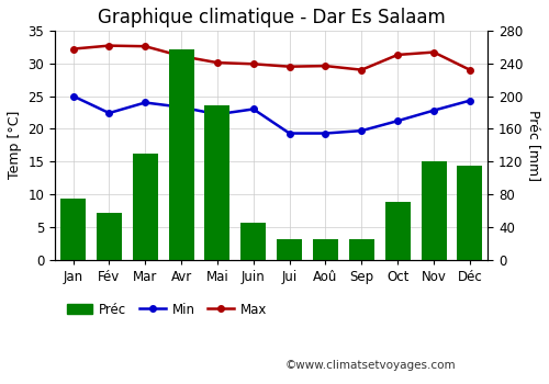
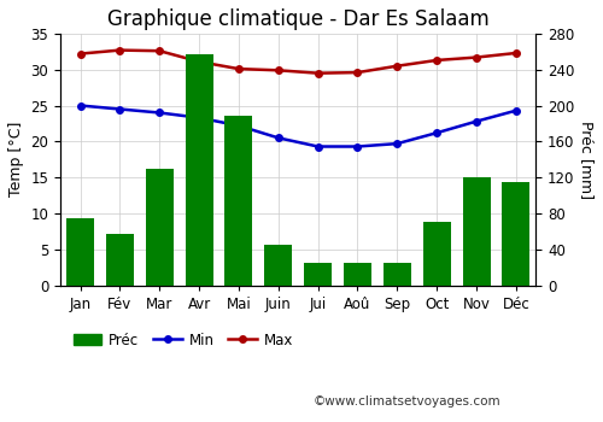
Min/Fév: 22.4 -> 24.5
Min/Juin: 23.0 -> 20.5
Max/Sep: 29.0 -> 30.5
Max/Déc: 29.0 -> 32.3
